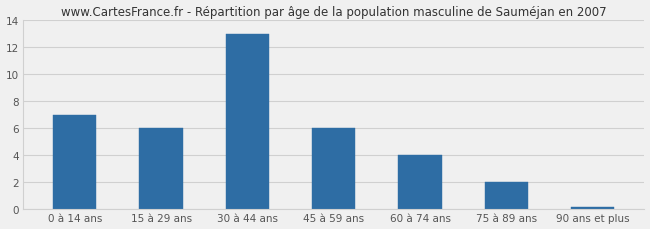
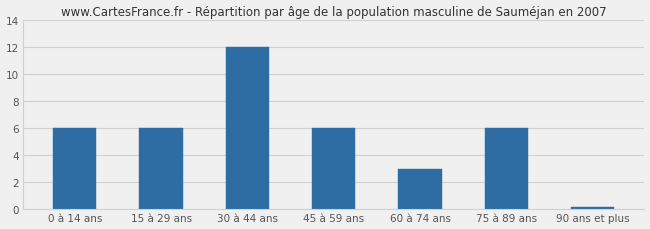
0 à 14 ans: 7.0 -> 6.0
30 à 44 ans: 13.0 -> 12.0
60 à 74 ans: 4.0 -> 3.0
75 à 89 ans: 2.0 -> 6.0
